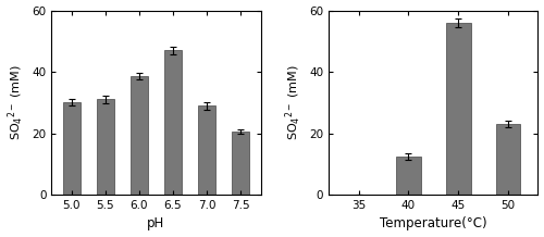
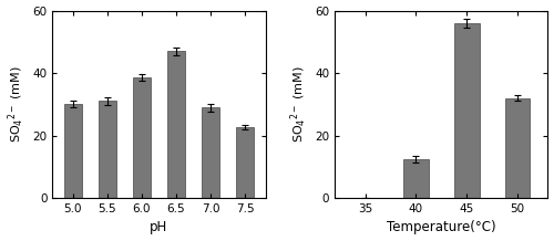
7.5: 20.5 -> 22.5
50: 23.0 -> 32.0
